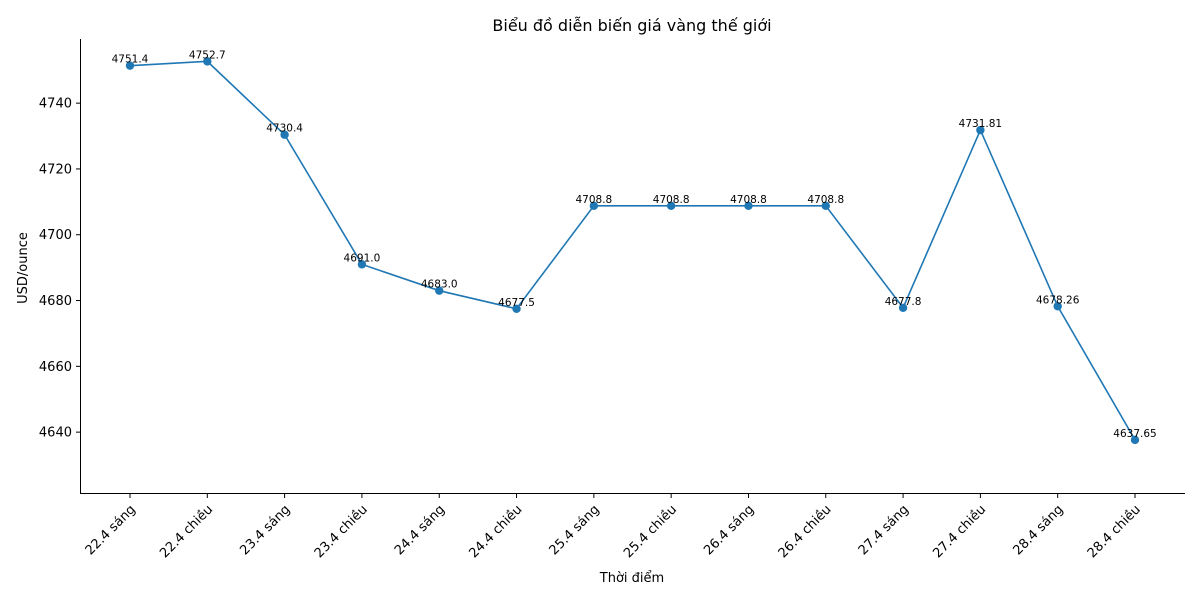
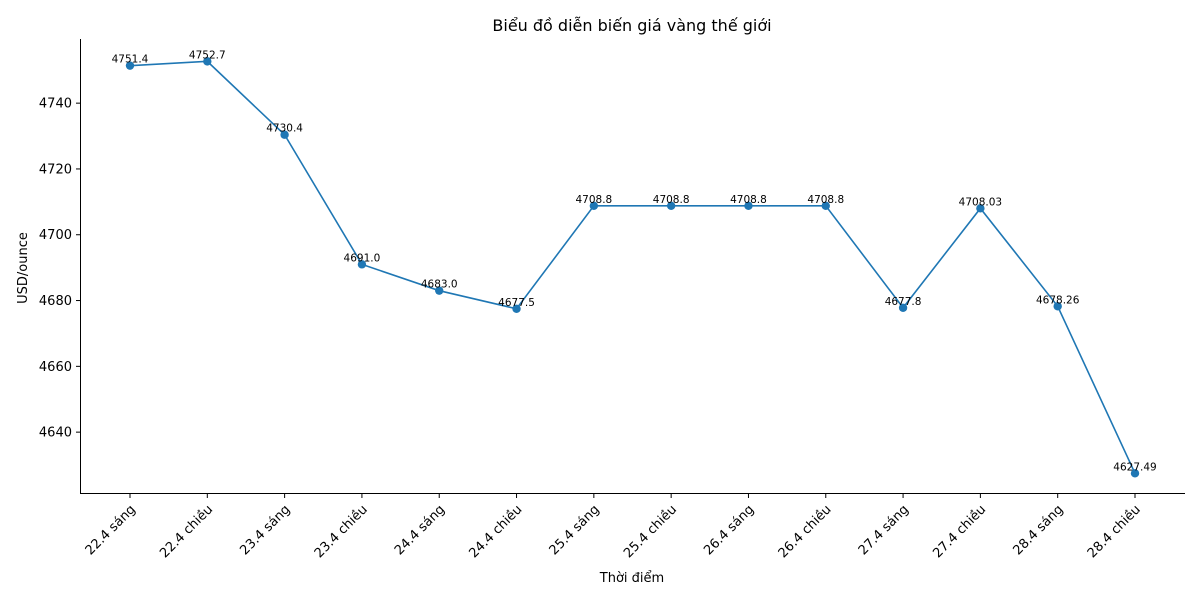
27.4 chiều: 4731.81 -> 4708.03
28.4 chiều: 4637.65 -> 4627.49
